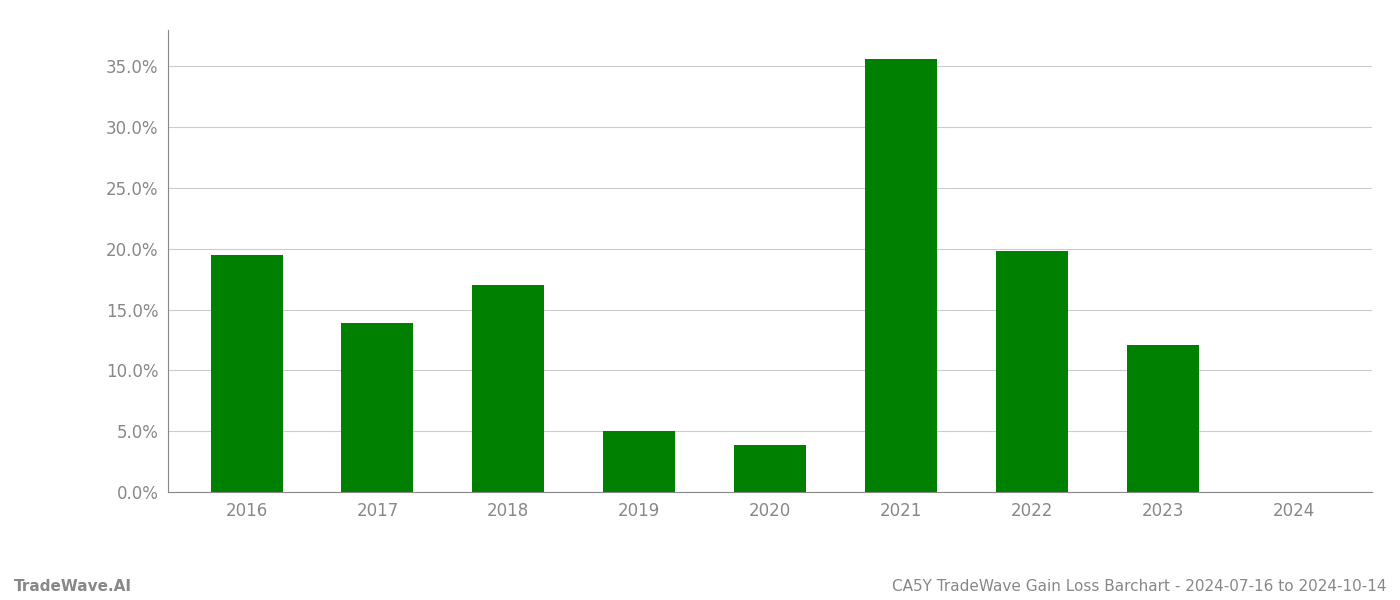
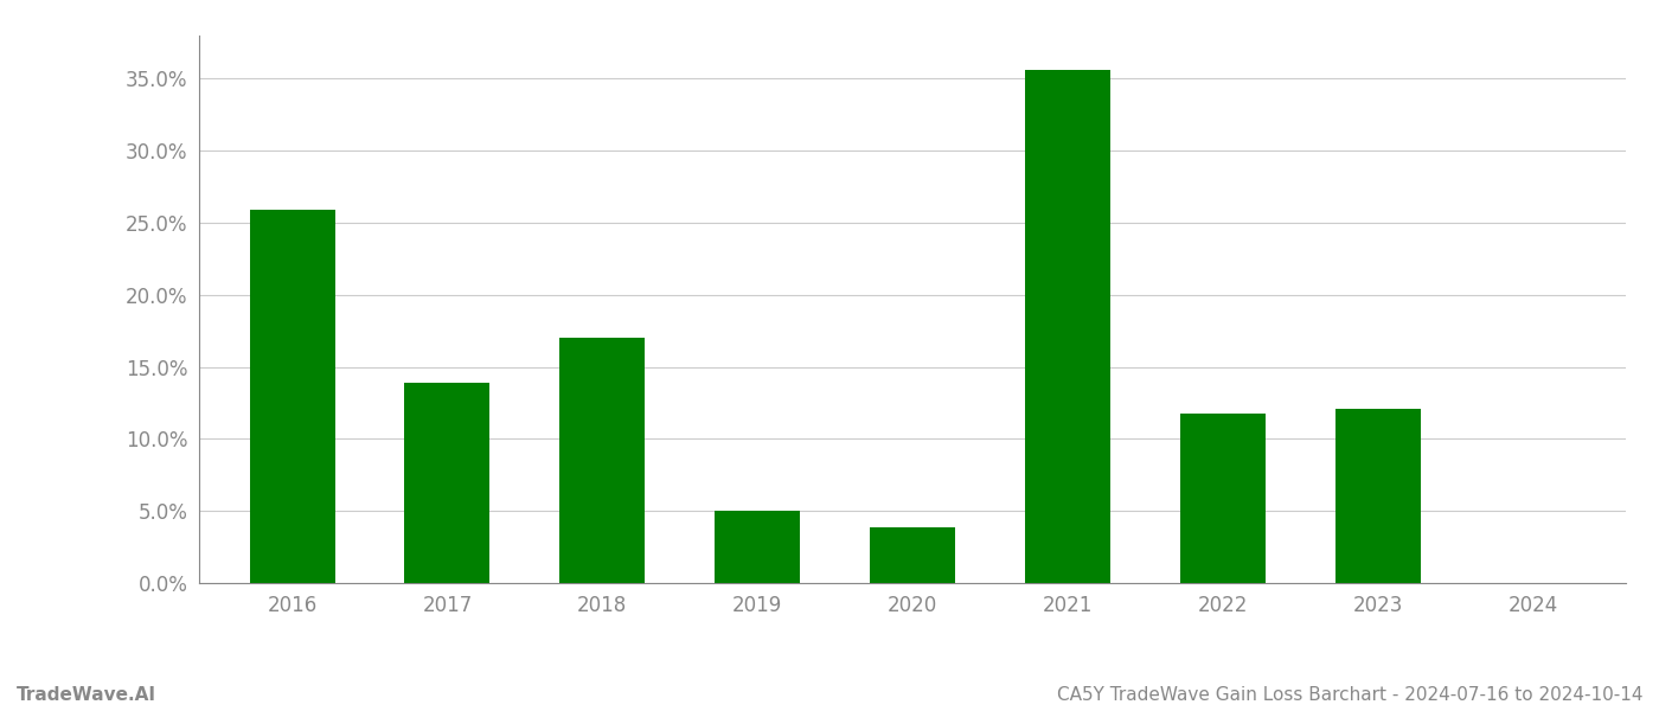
2016: 19.5% -> 25.9%
2022: 19.8% -> 11.8%
